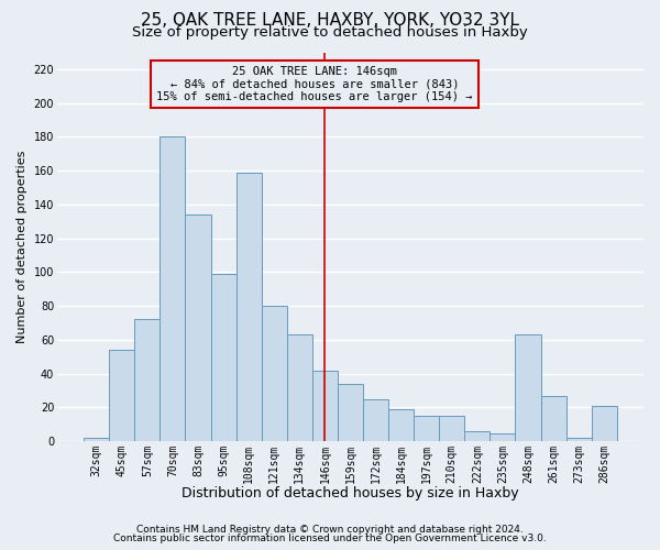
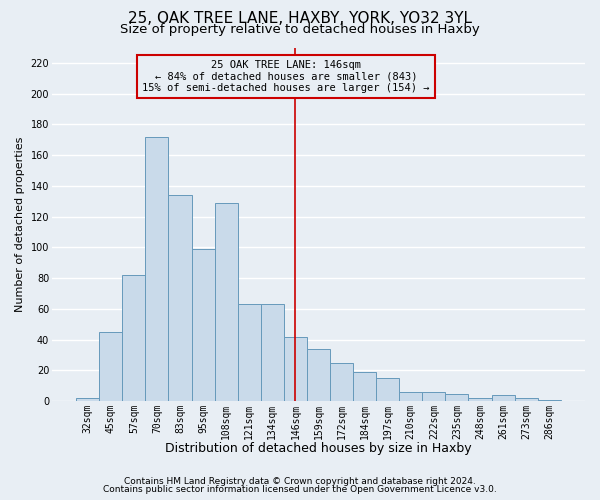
45sqm: 54 -> 45
57sqm: 72 -> 82
70sqm: 180 -> 172
108sqm: 159 -> 129
121sqm: 80 -> 63
210sqm: 15 -> 6
248sqm: 63 -> 2
261sqm: 27 -> 4
286sqm: 21 -> 1
